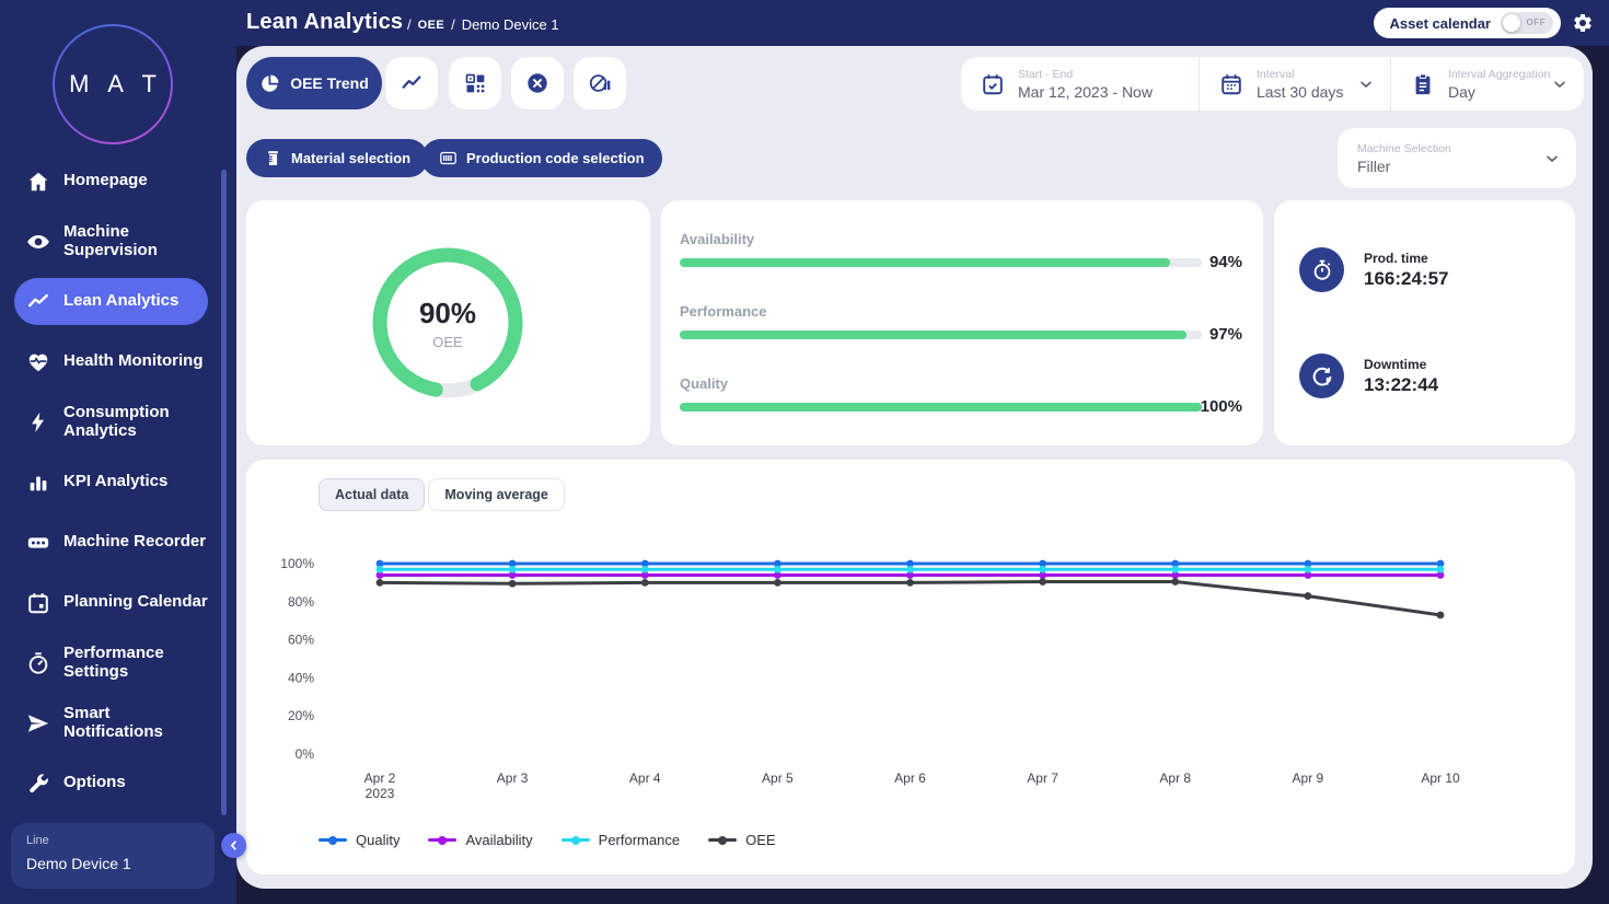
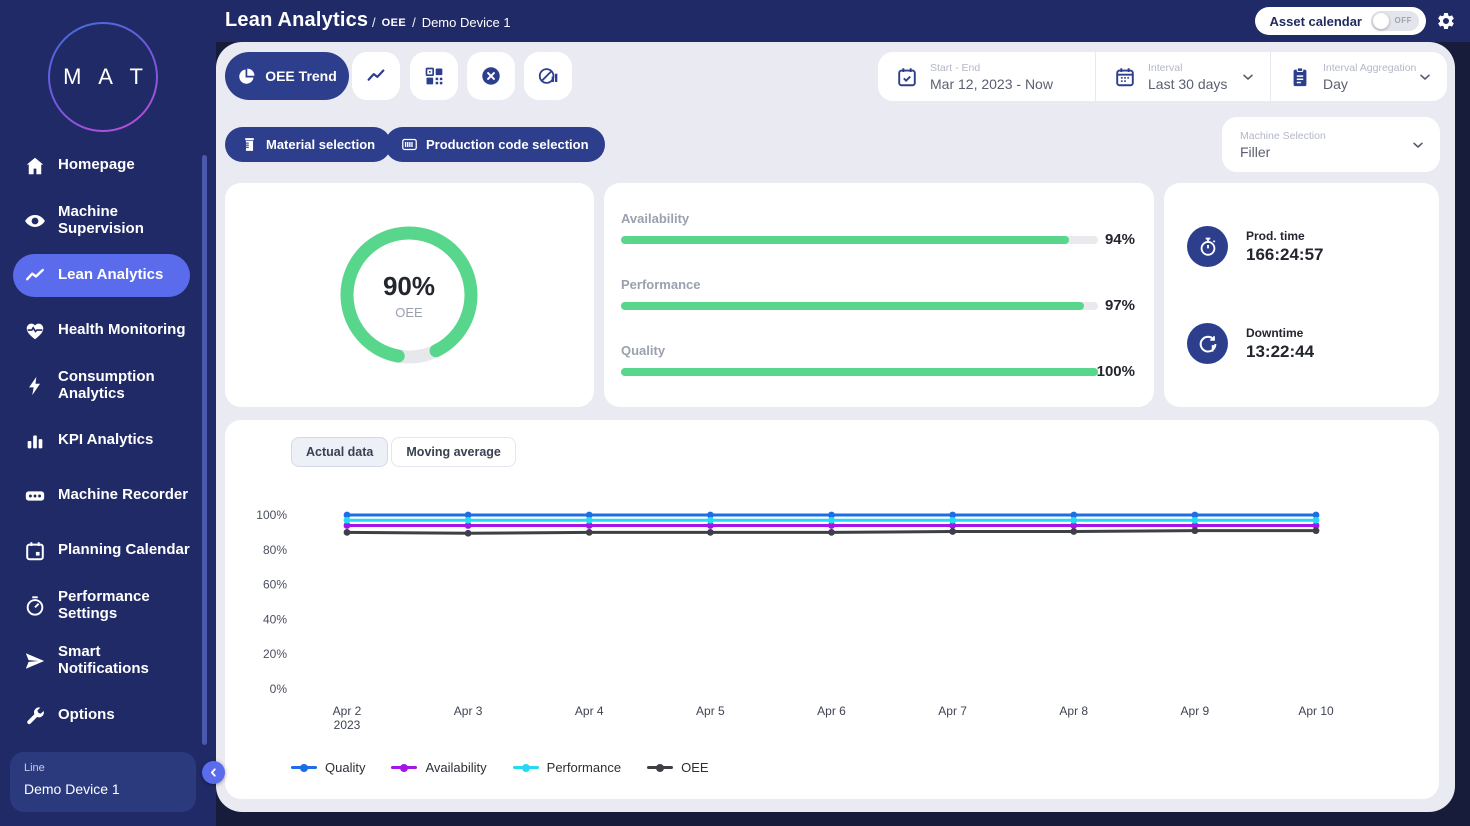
OEE/Apr 9: 83% -> 91%
OEE/Apr 10: 73% -> 91%
